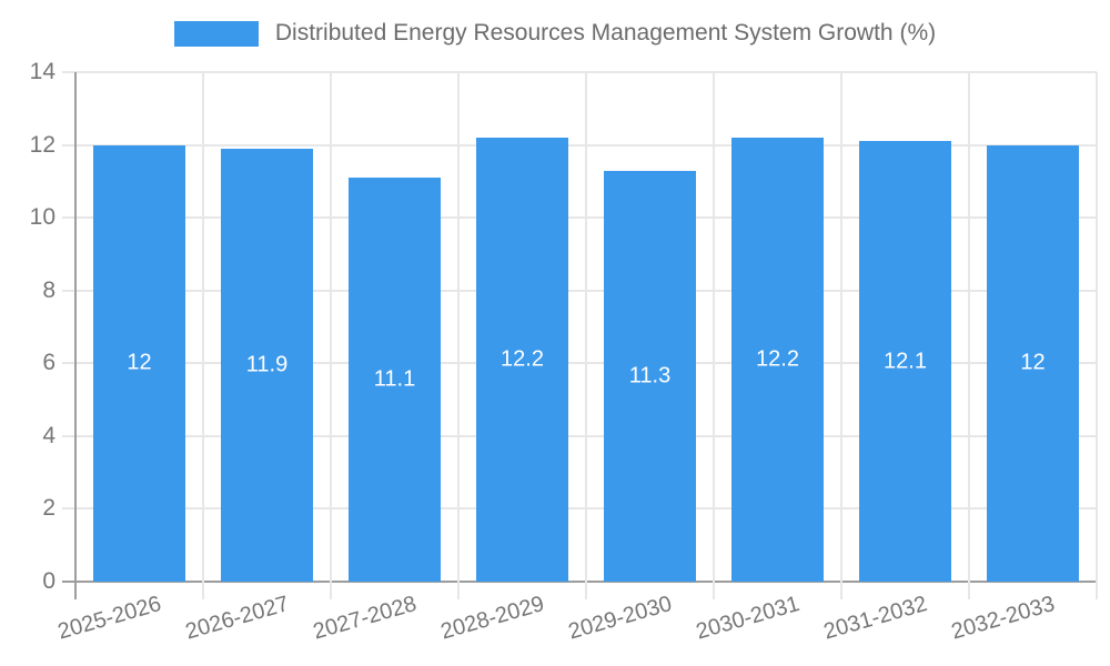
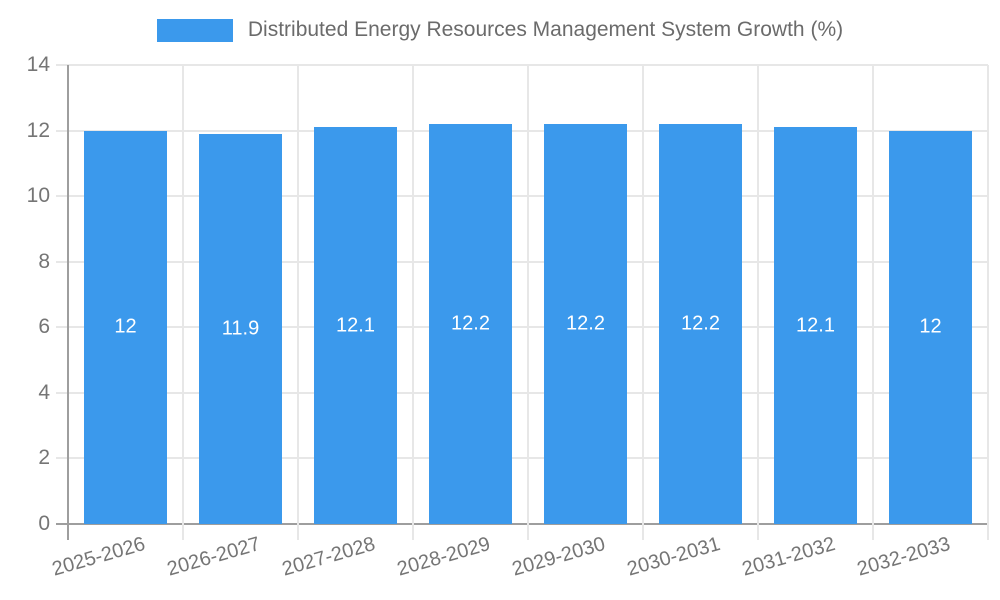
2027-2028: 11.1 -> 12.1
2029-2030: 11.3 -> 12.2
